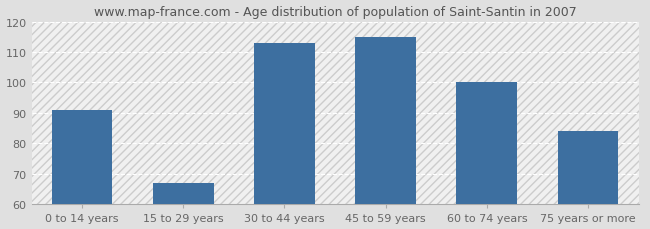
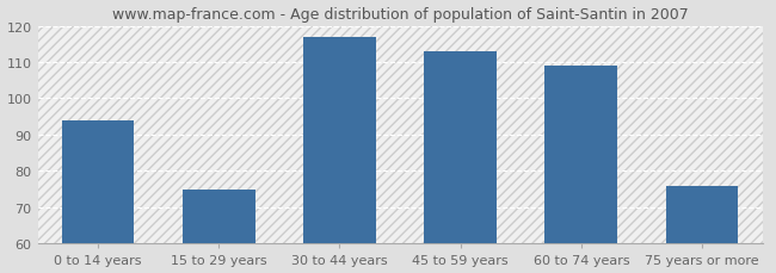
0 to 14 years: 91 -> 94
15 to 29 years: 67 -> 75
30 to 44 years: 113 -> 117
45 to 59 years: 115 -> 113
60 to 74 years: 100 -> 109
75 years or more: 84 -> 76
